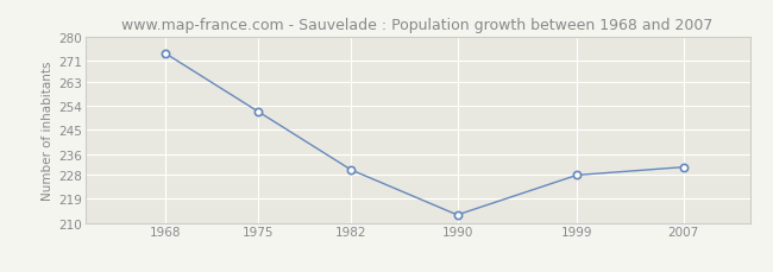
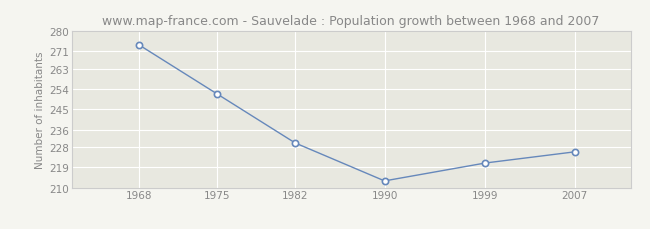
1999: 228 -> 221
2007: 231 -> 226
